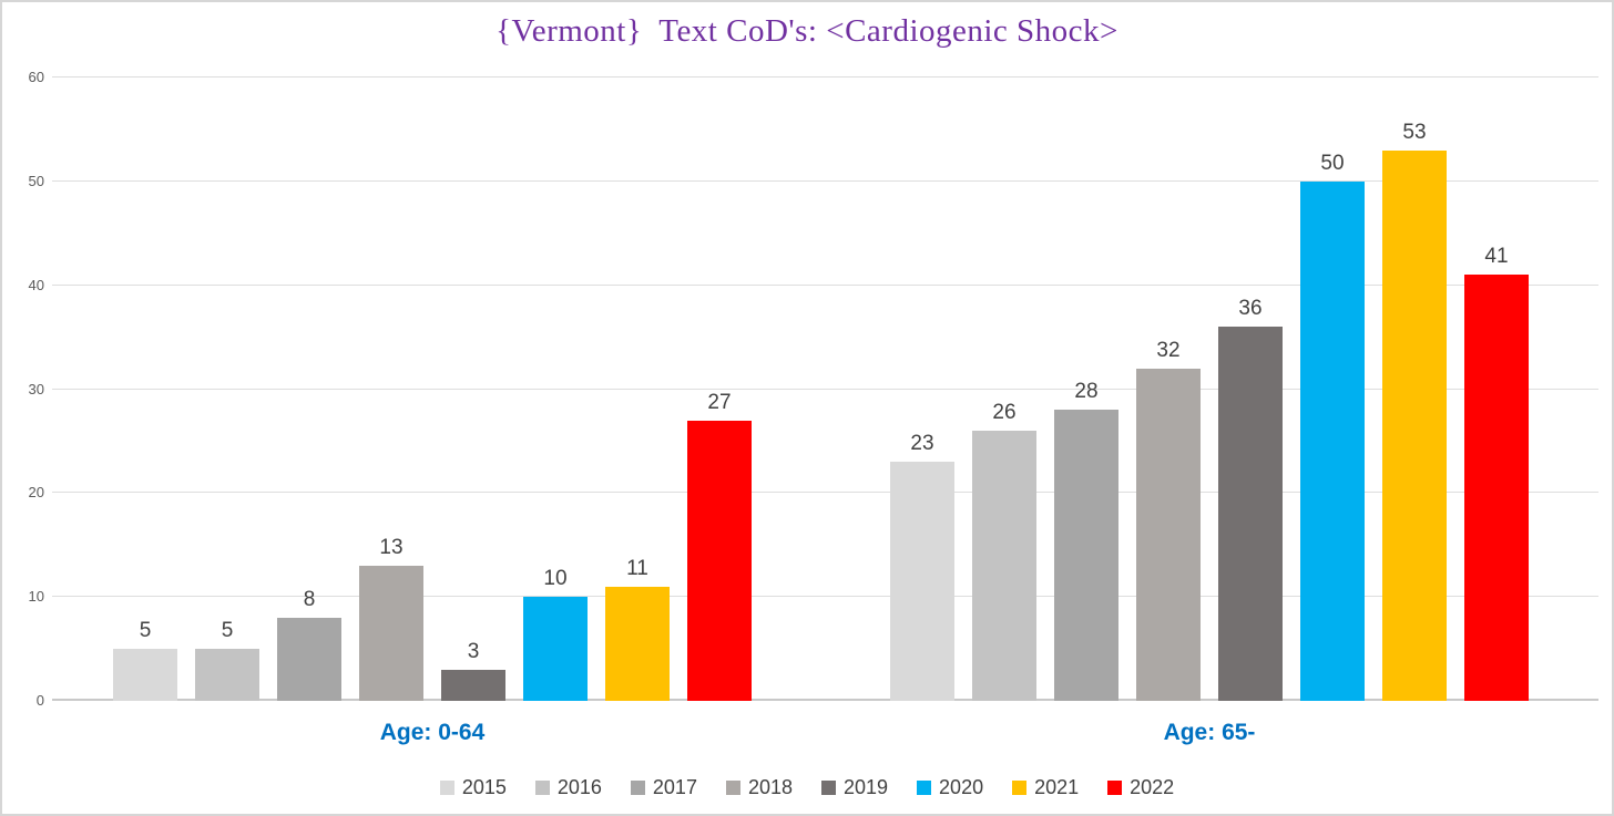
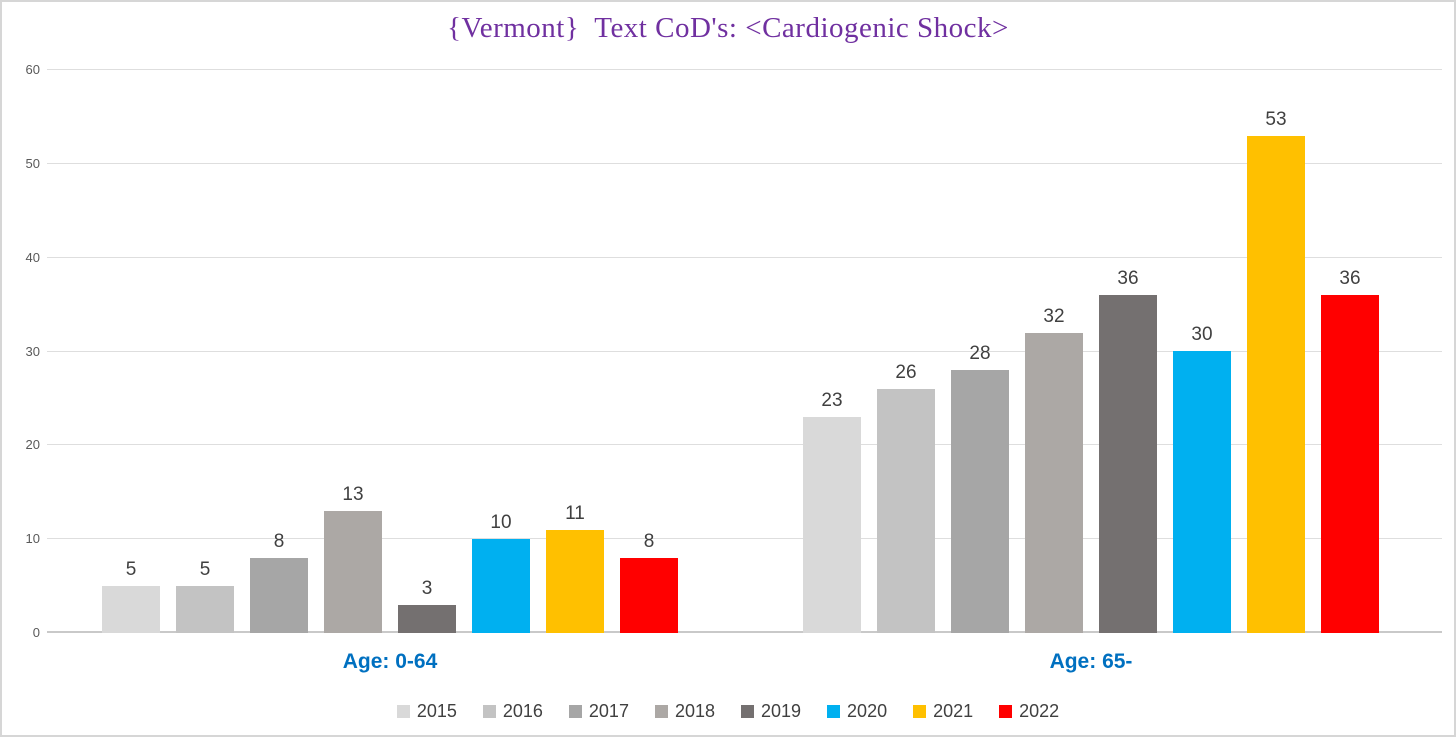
2022/Age: 0-64: 27 -> 8
2020/Age: 65-: 50 -> 30
2022/Age: 65-: 41 -> 36
